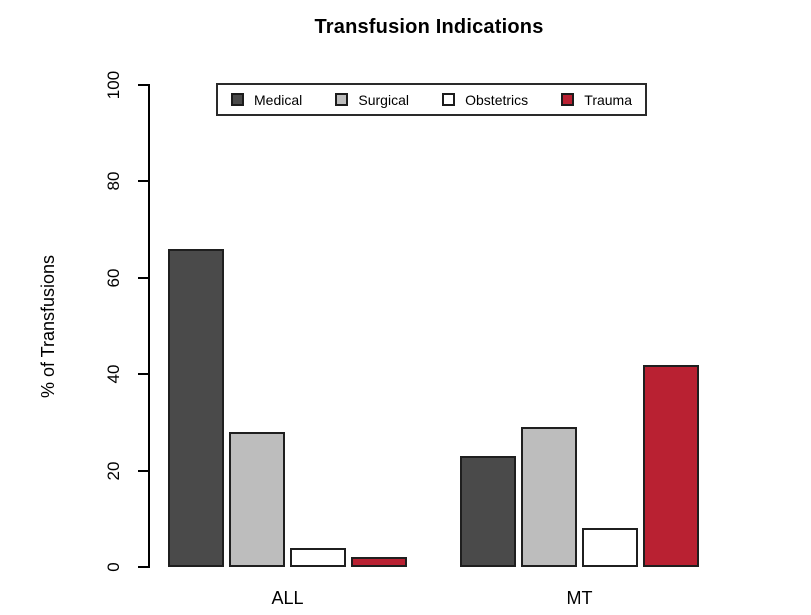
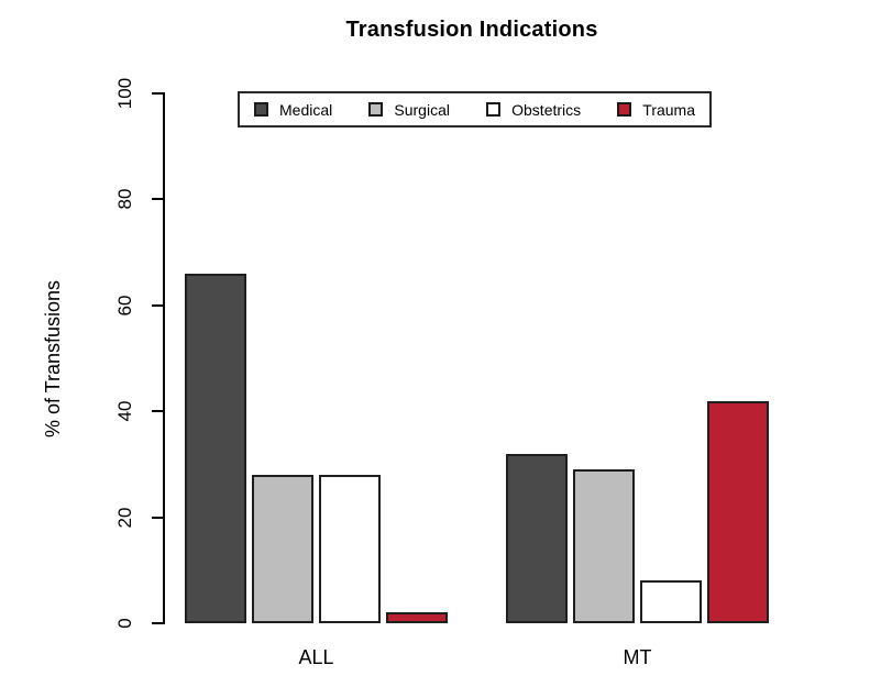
Obstetrics/ALL: 4 -> 28
Medical/MT: 23 -> 32
